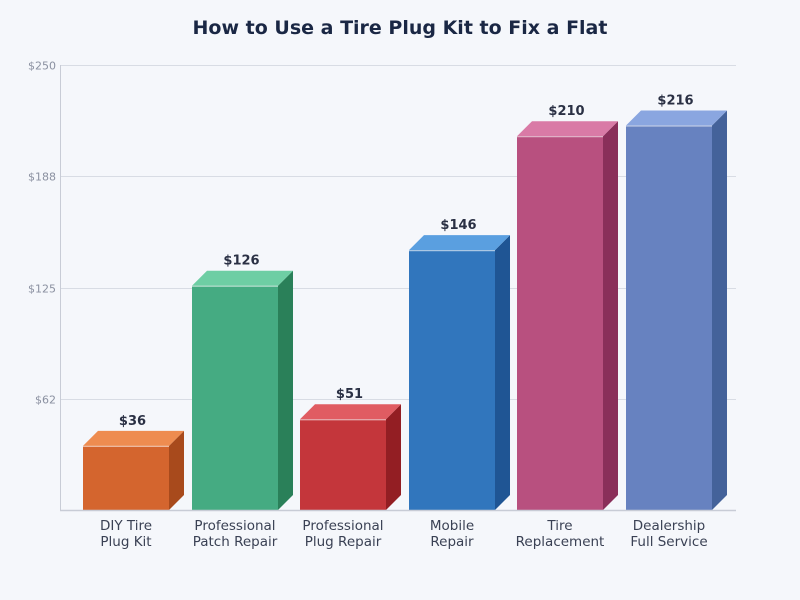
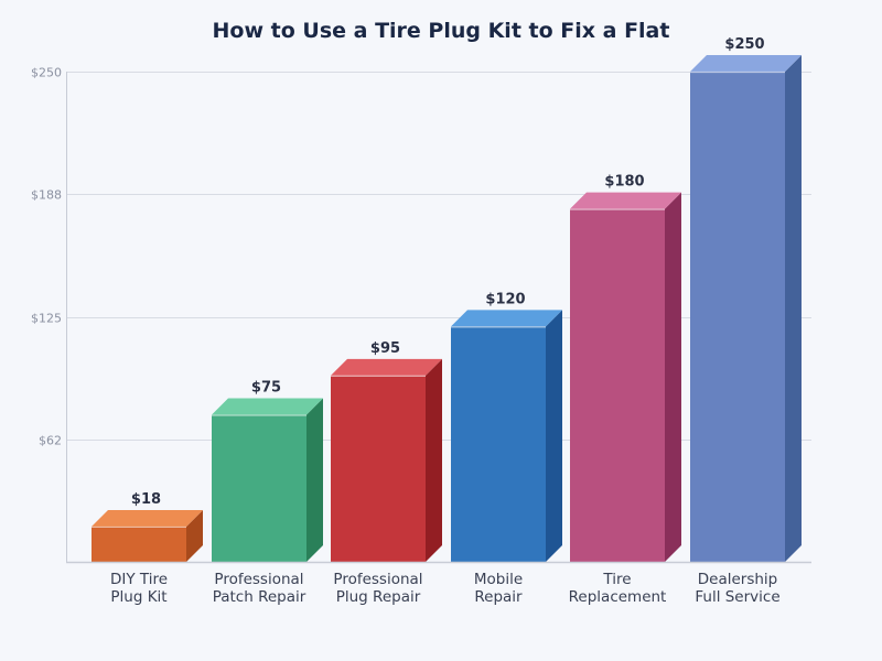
DIY Tire Plug Kit: $36 -> $18
Professional Patch Repair: $126 -> $75
Professional Plug Repair: $51 -> $95
Mobile Repair: $146 -> $120
Tire Replacement: $210 -> $180
Dealership Full Service: $216 -> $250
